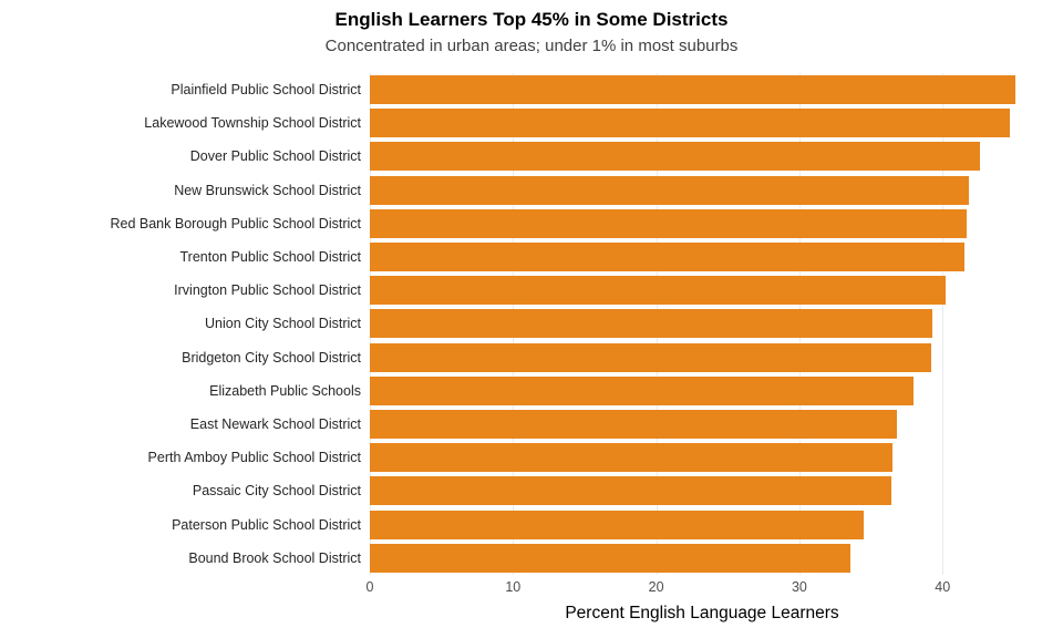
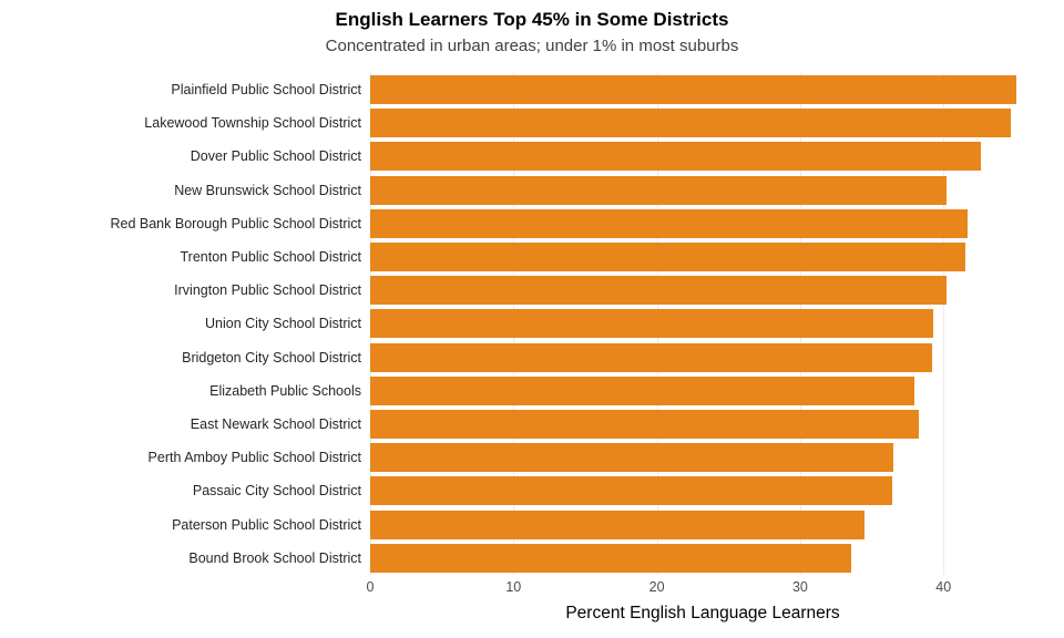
New Brunswick School District: 41.8 -> 40.2
East Newark School District: 36.8 -> 38.3
